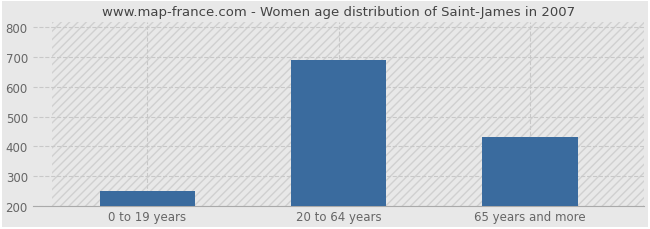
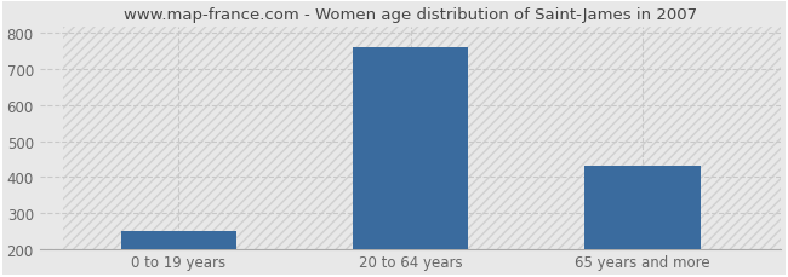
20 to 64 years: 690 -> 762
